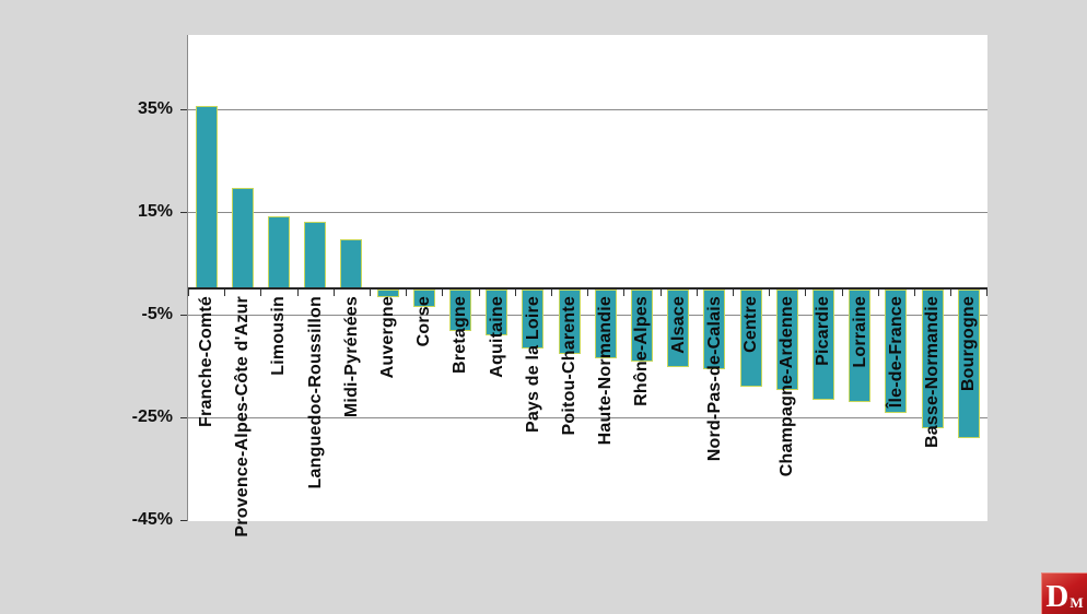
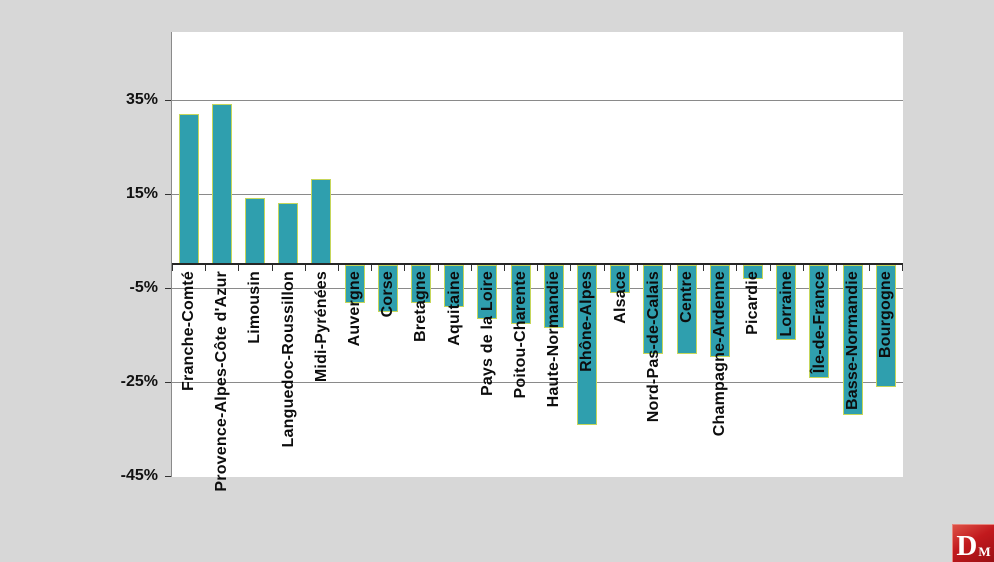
Franche-Comté: 36% -> 32%
Provence-Alpes-Côte d'Azur: 20% -> 34%
Midi-Pyrénées: 10% -> 18%
Auvergne: -2% -> -8%
Corse: -4% -> -10%
Rhône-Alpes: -14% -> -34%
Alsace: -15% -> -6%
Nord-Pas-de-Calais: -16% -> -19%
Picardie: -22% -> -3%
Lorraine: -22% -> -16%
Basse-Normandie: -27% -> -32%
Bourgogne: -29% -> -26%
